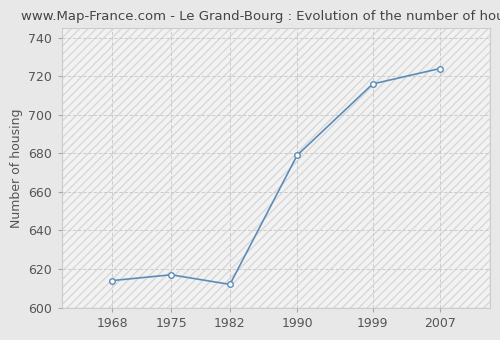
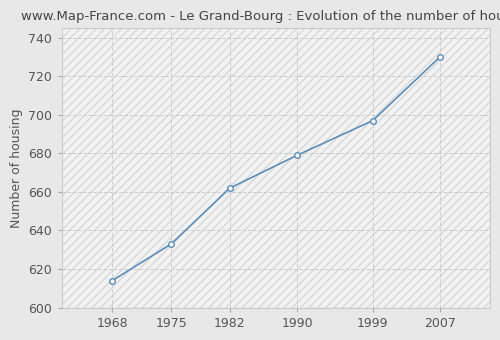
1975: 617 -> 633
1982: 612 -> 662
1999: 716 -> 697
2007: 724 -> 730
